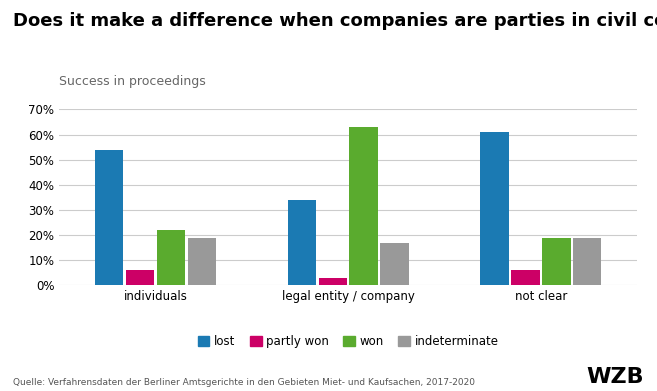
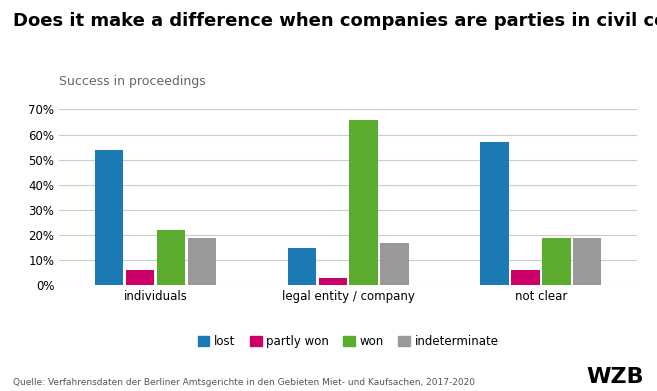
lost/legal entity / company: 34% -> 15%
won/legal entity / company: 63% -> 66%
lost/not clear: 61% -> 57%
